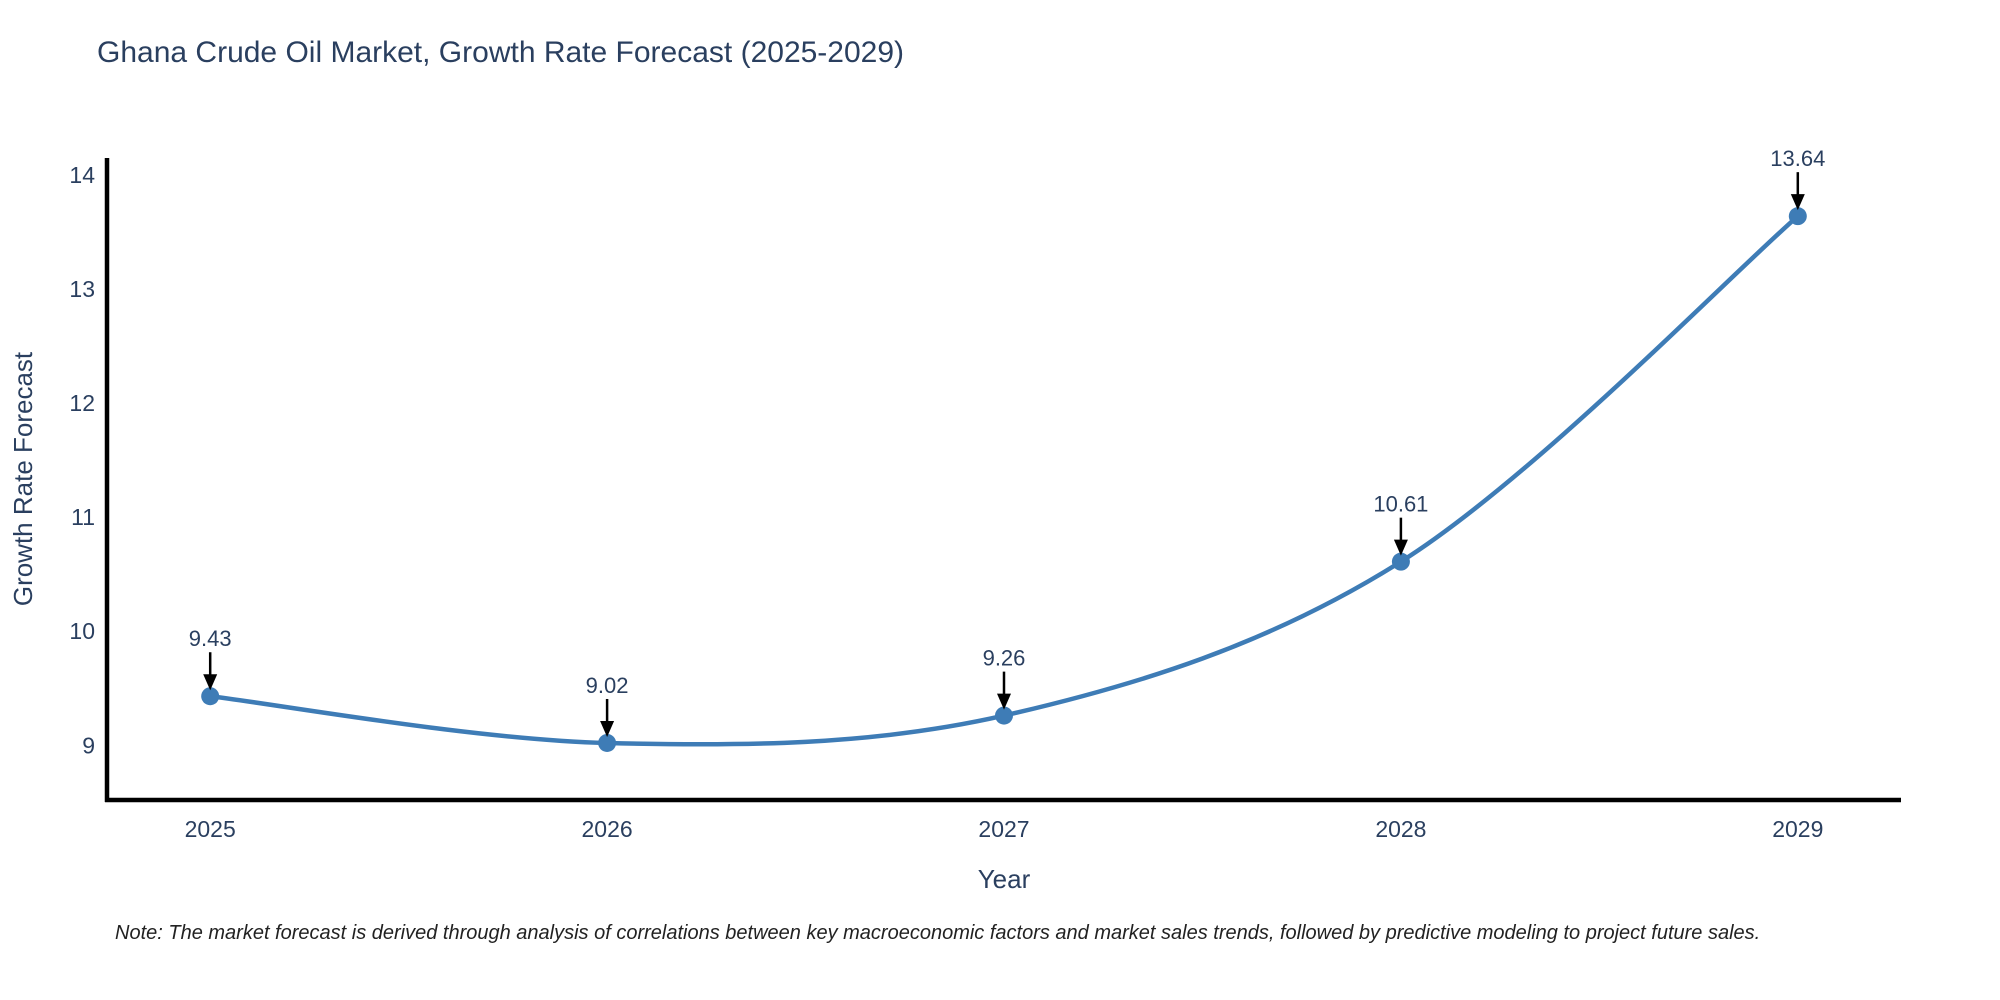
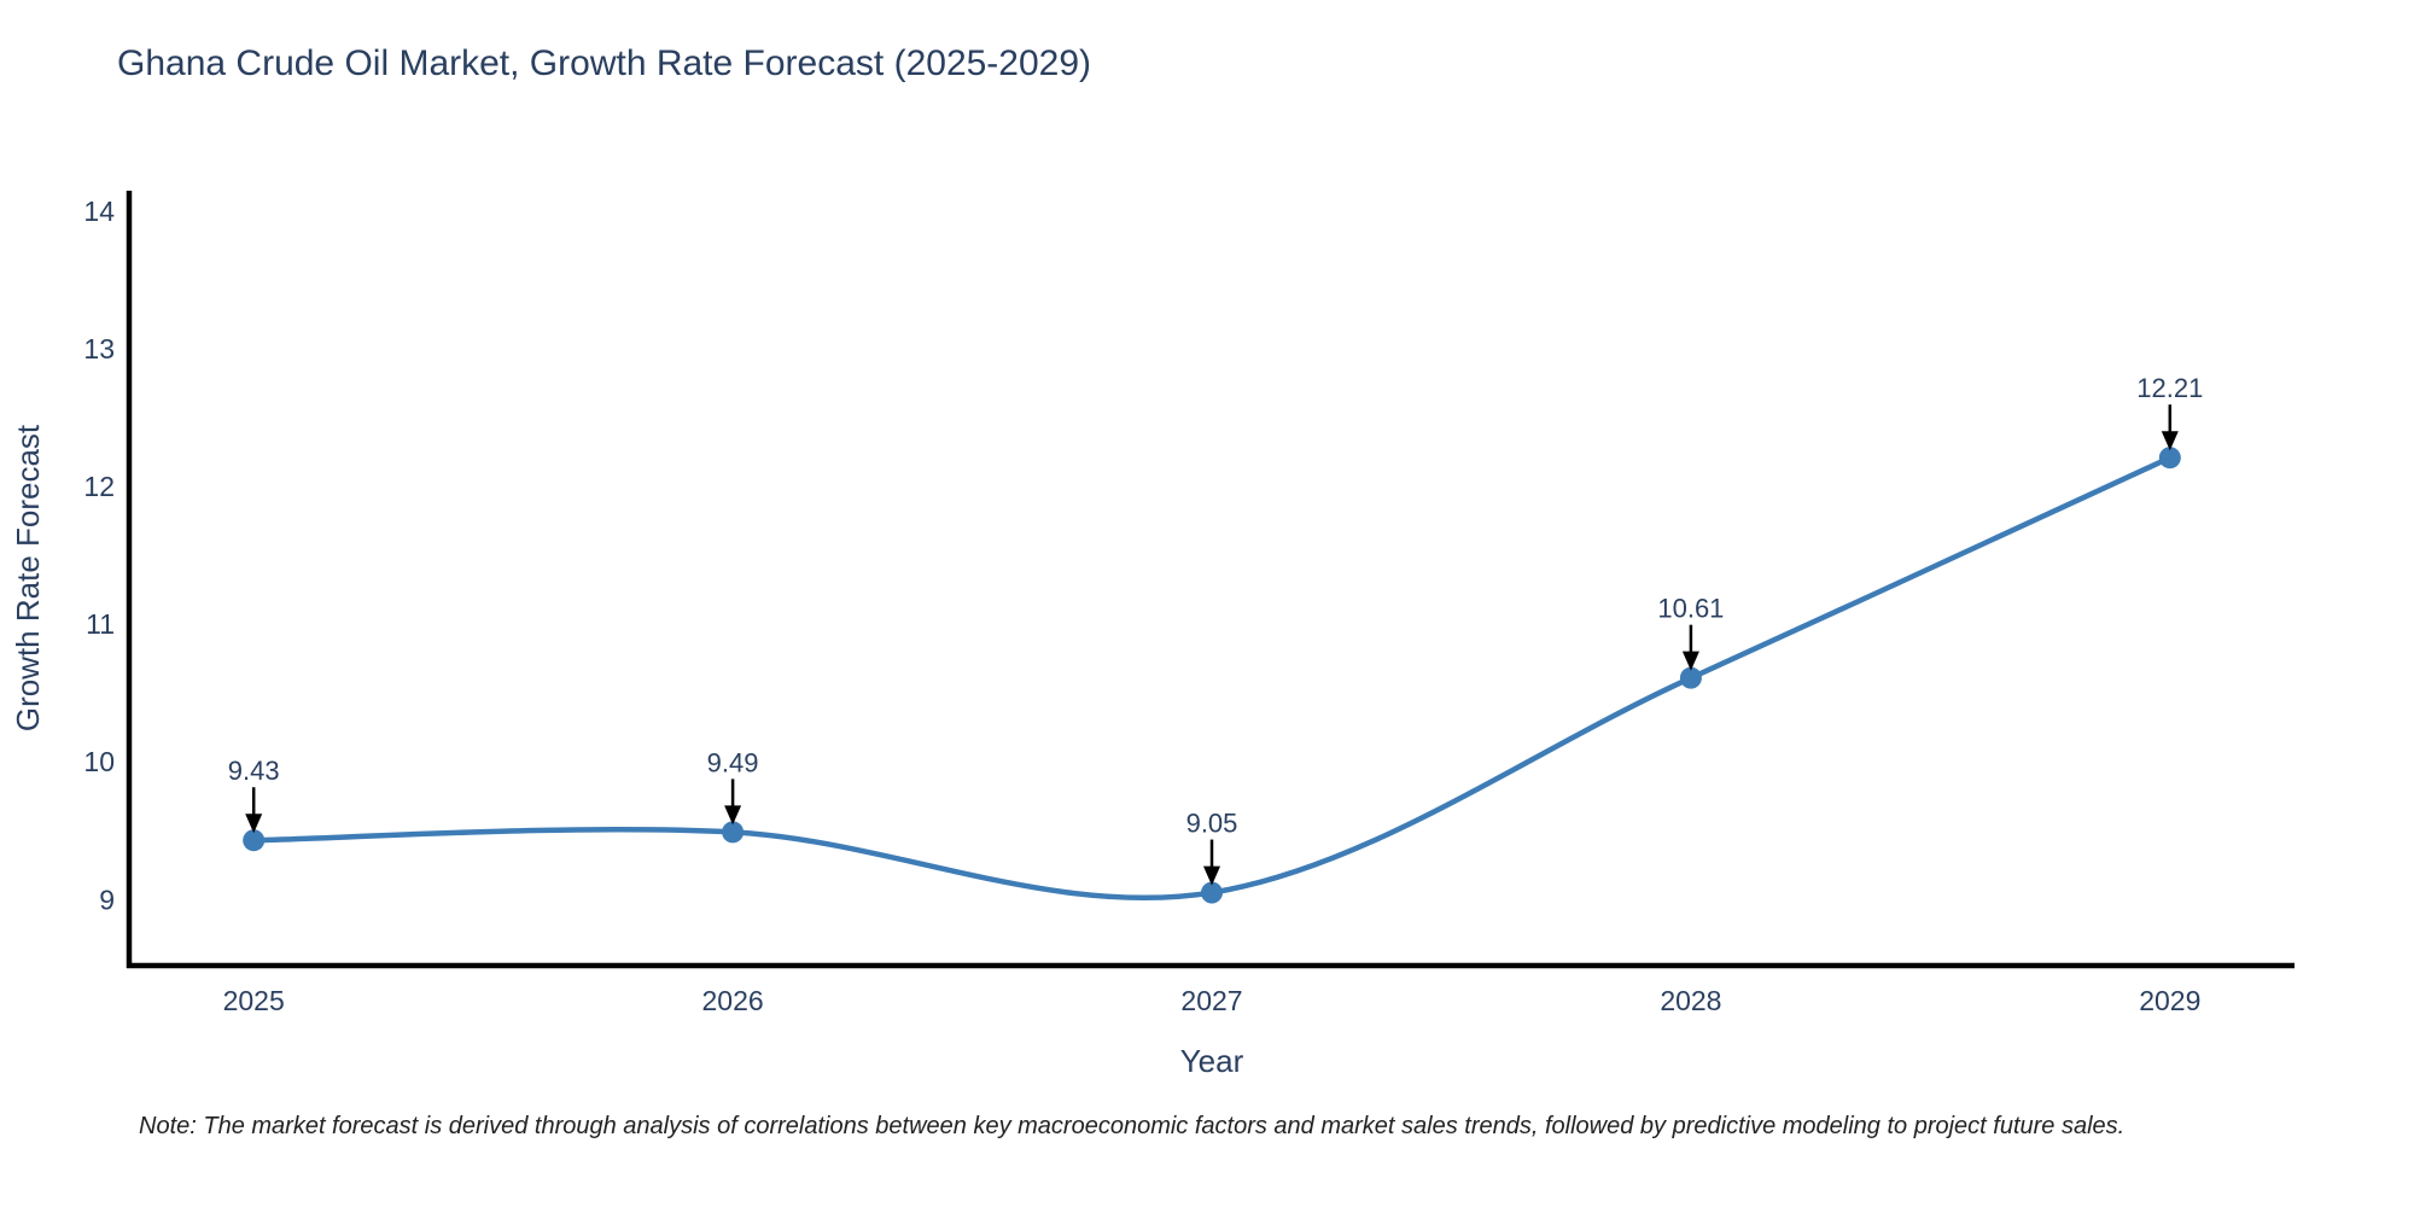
2026: 9.02 -> 9.49
2027: 9.26 -> 9.05
2029: 13.64 -> 12.21
